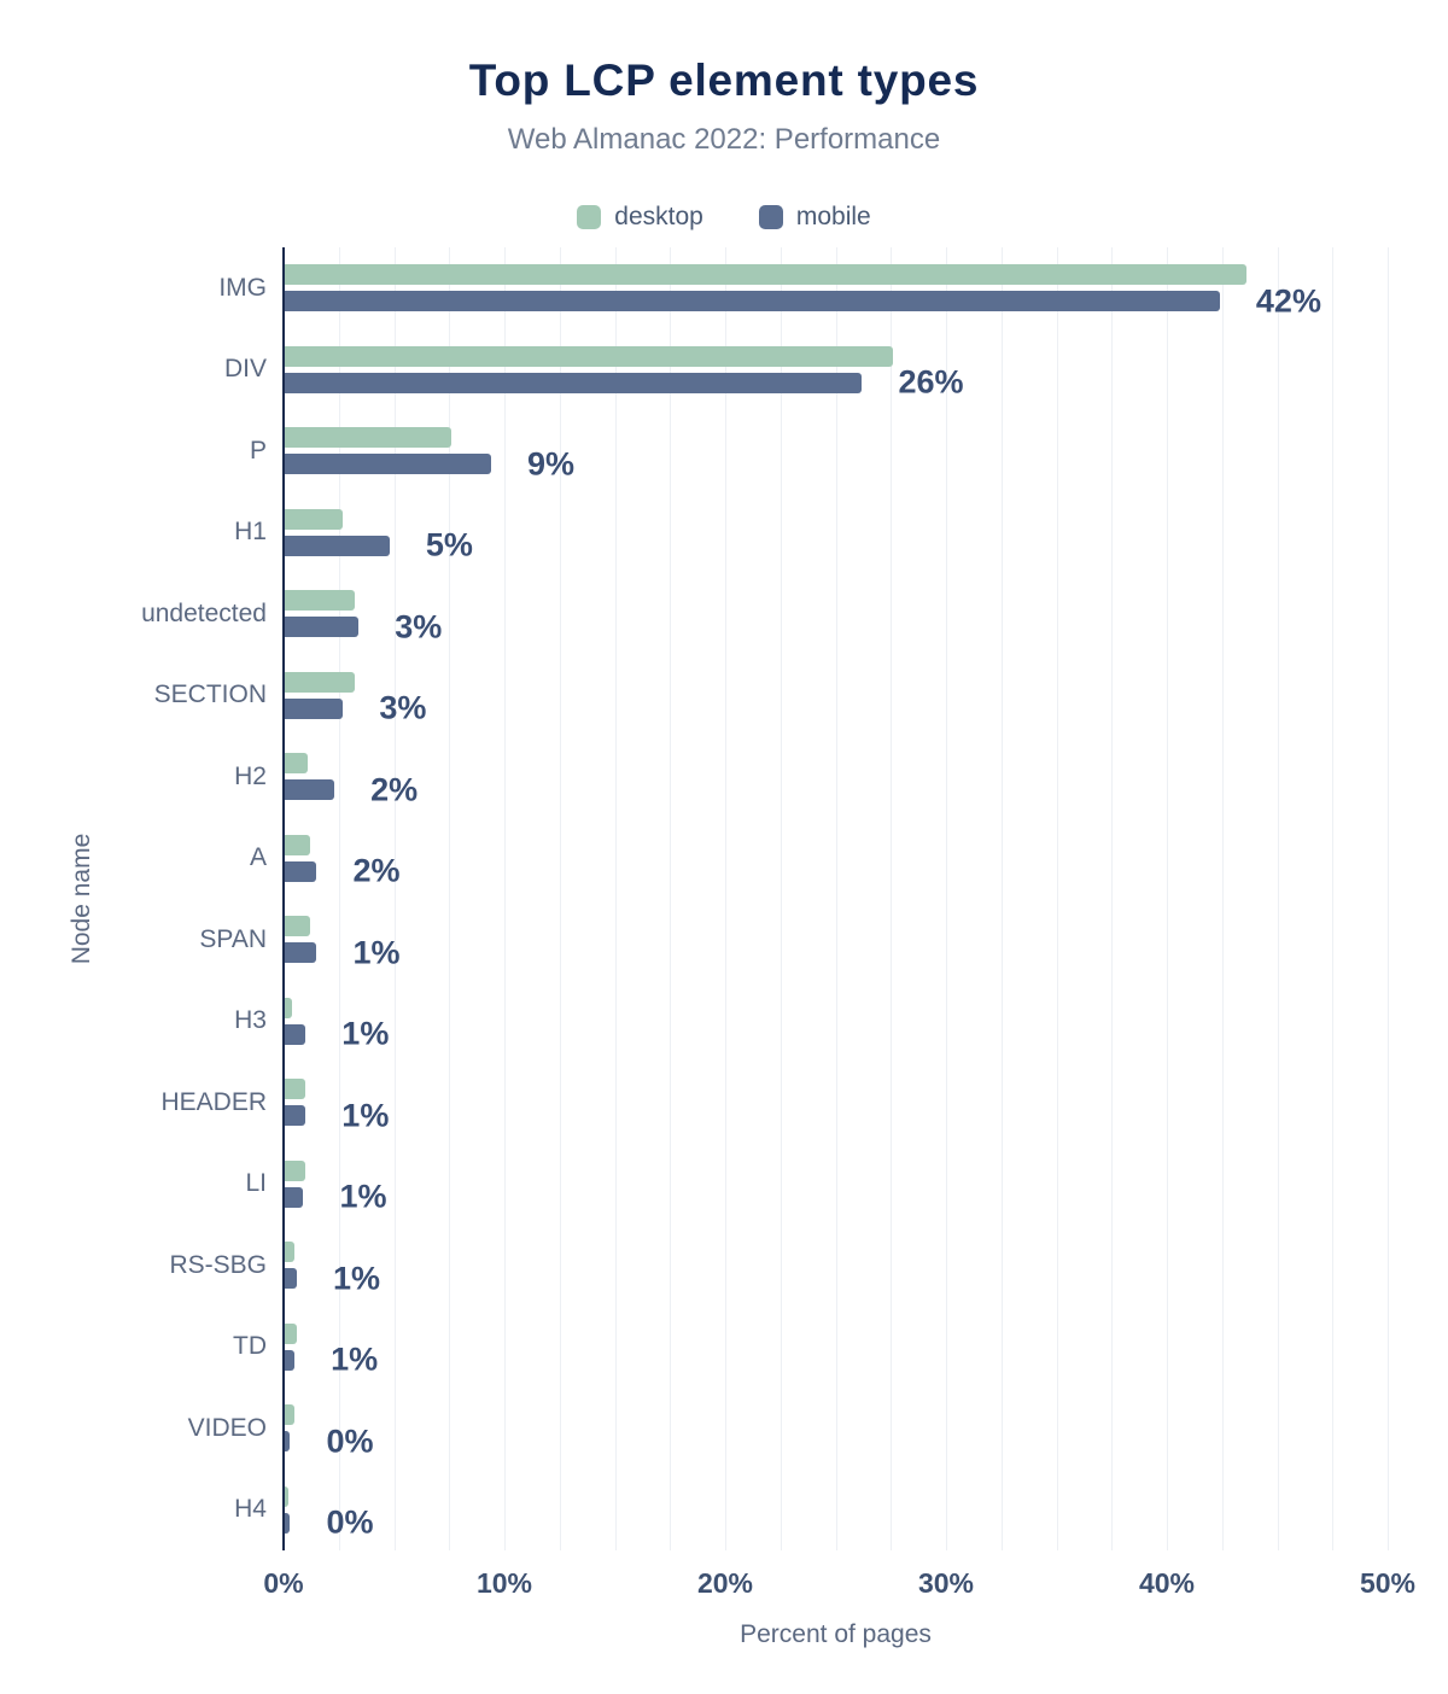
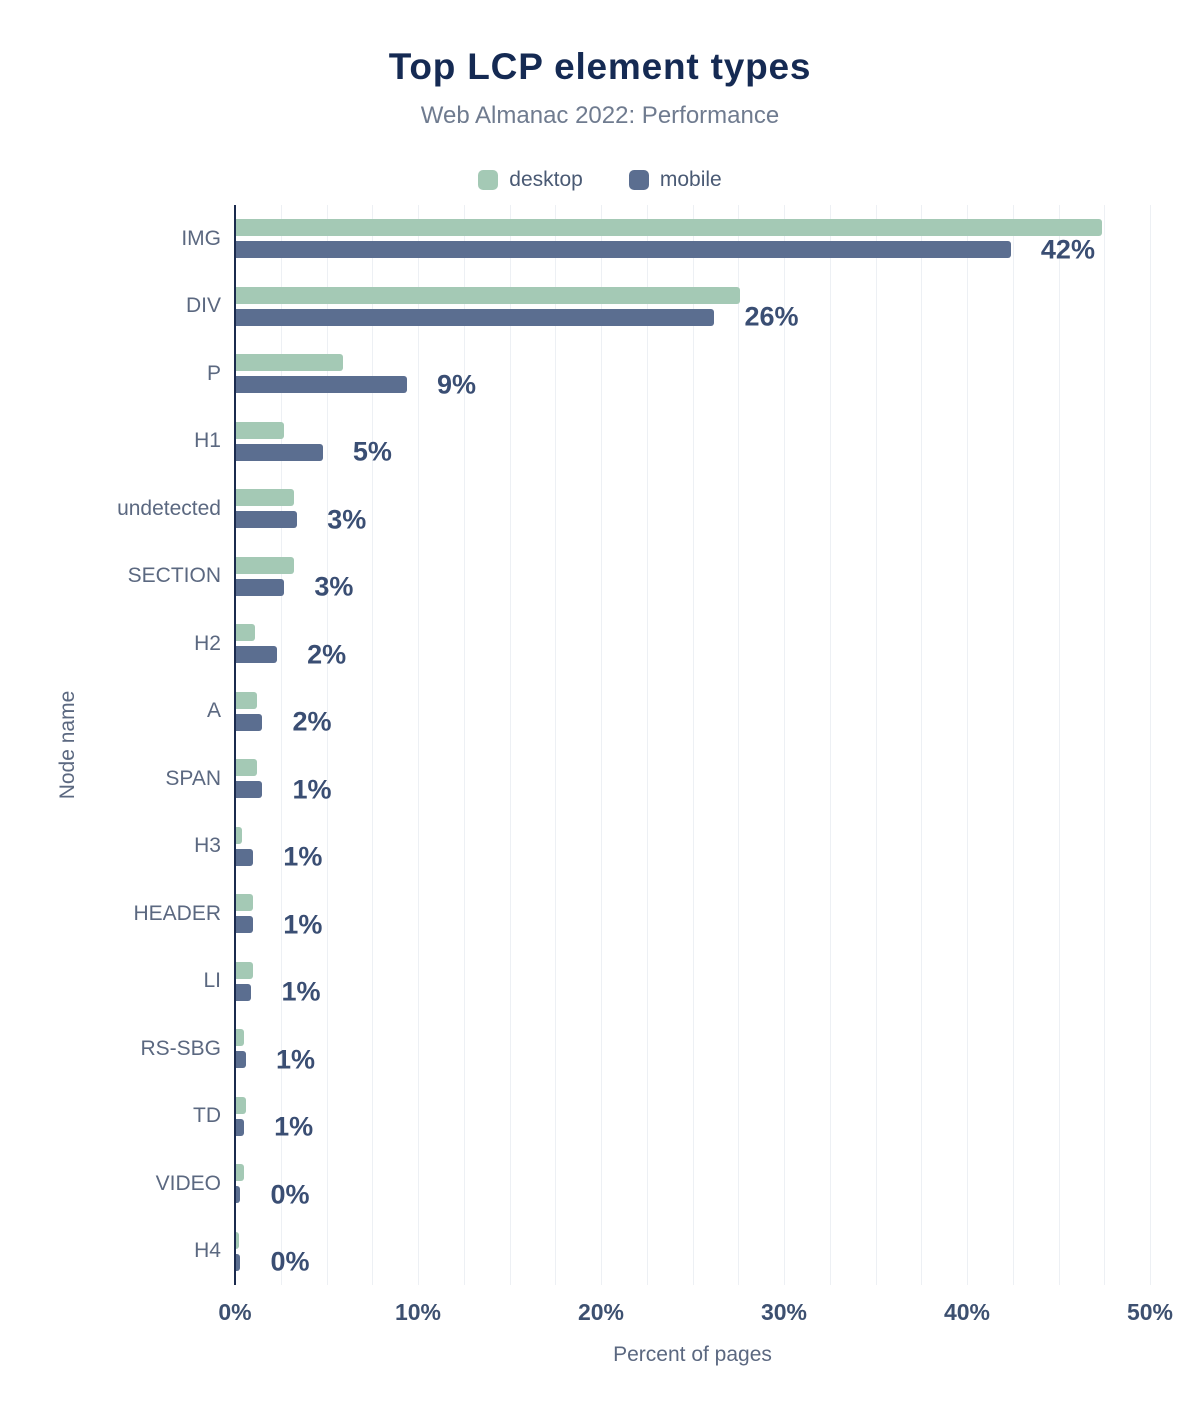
desktop/IMG: 43.6% -> 47.4%
desktop/P: 7.6% -> 5.9%
